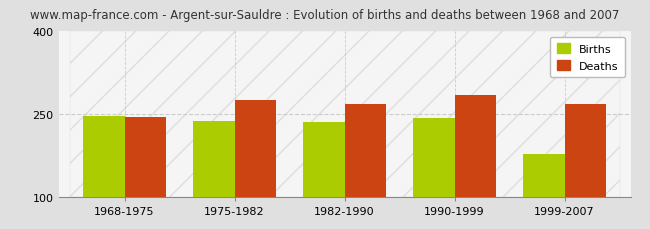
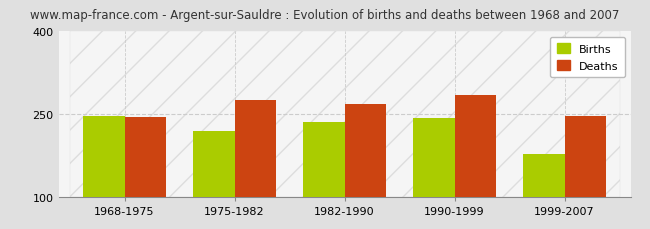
Births/1975-1982: 238 -> 220
Deaths/1999-2007: 268 -> 246
